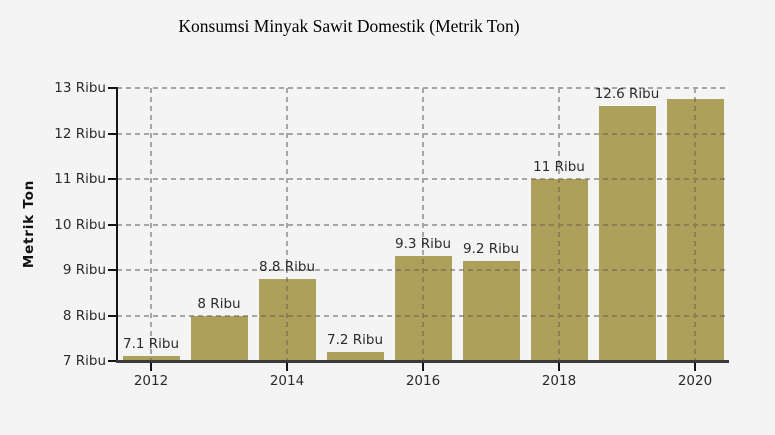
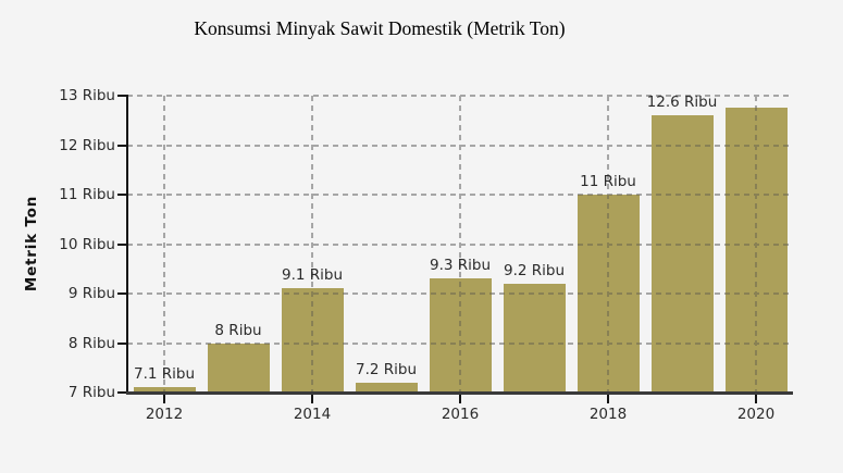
2014: 8.8 -> 9.1
